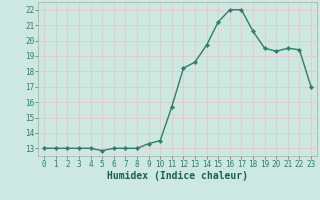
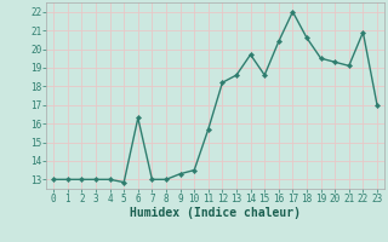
6: 13.0 -> 16.3
15: 21.2 -> 18.6
16: 22.0 -> 20.4
21: 19.5 -> 19.1
22: 19.4 -> 20.9
